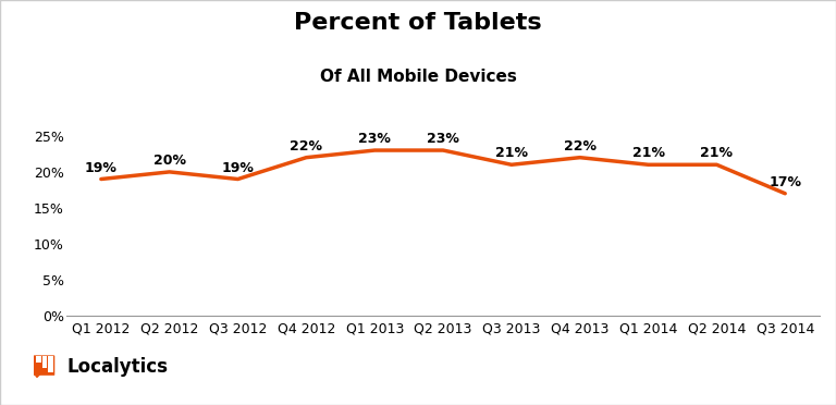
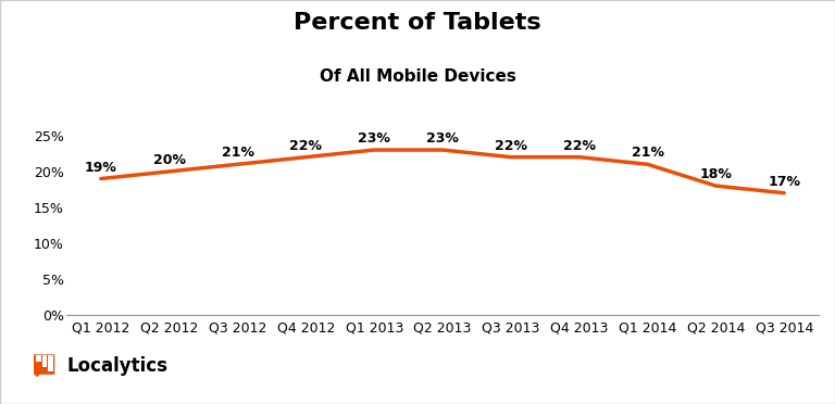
Q3 2012: 19% -> 21%
Q3 2013: 21% -> 22%
Q2 2014: 21% -> 18%
